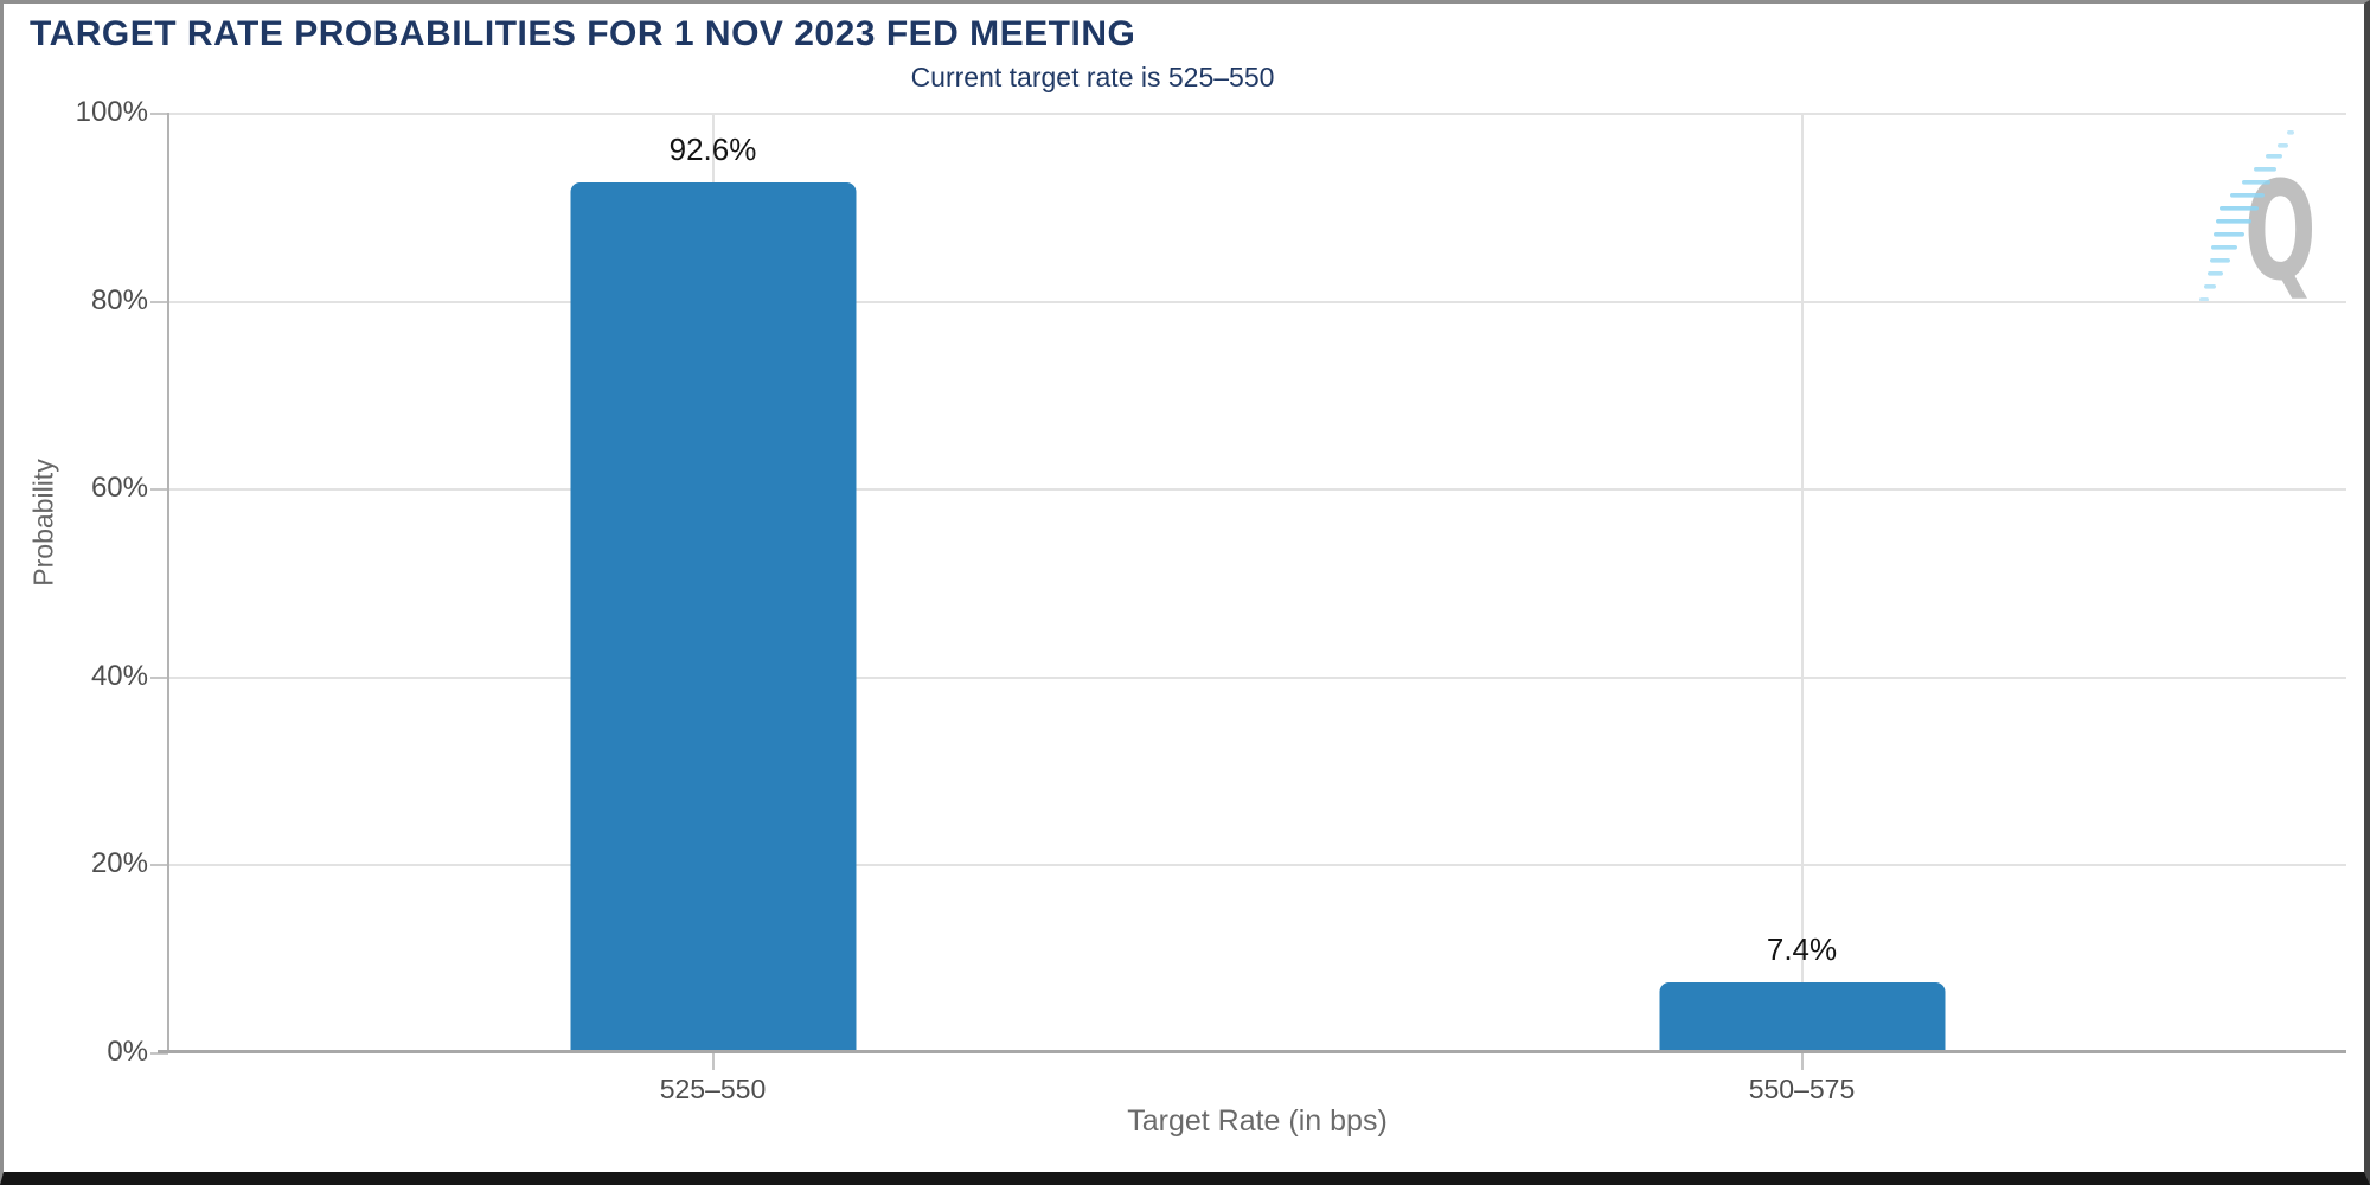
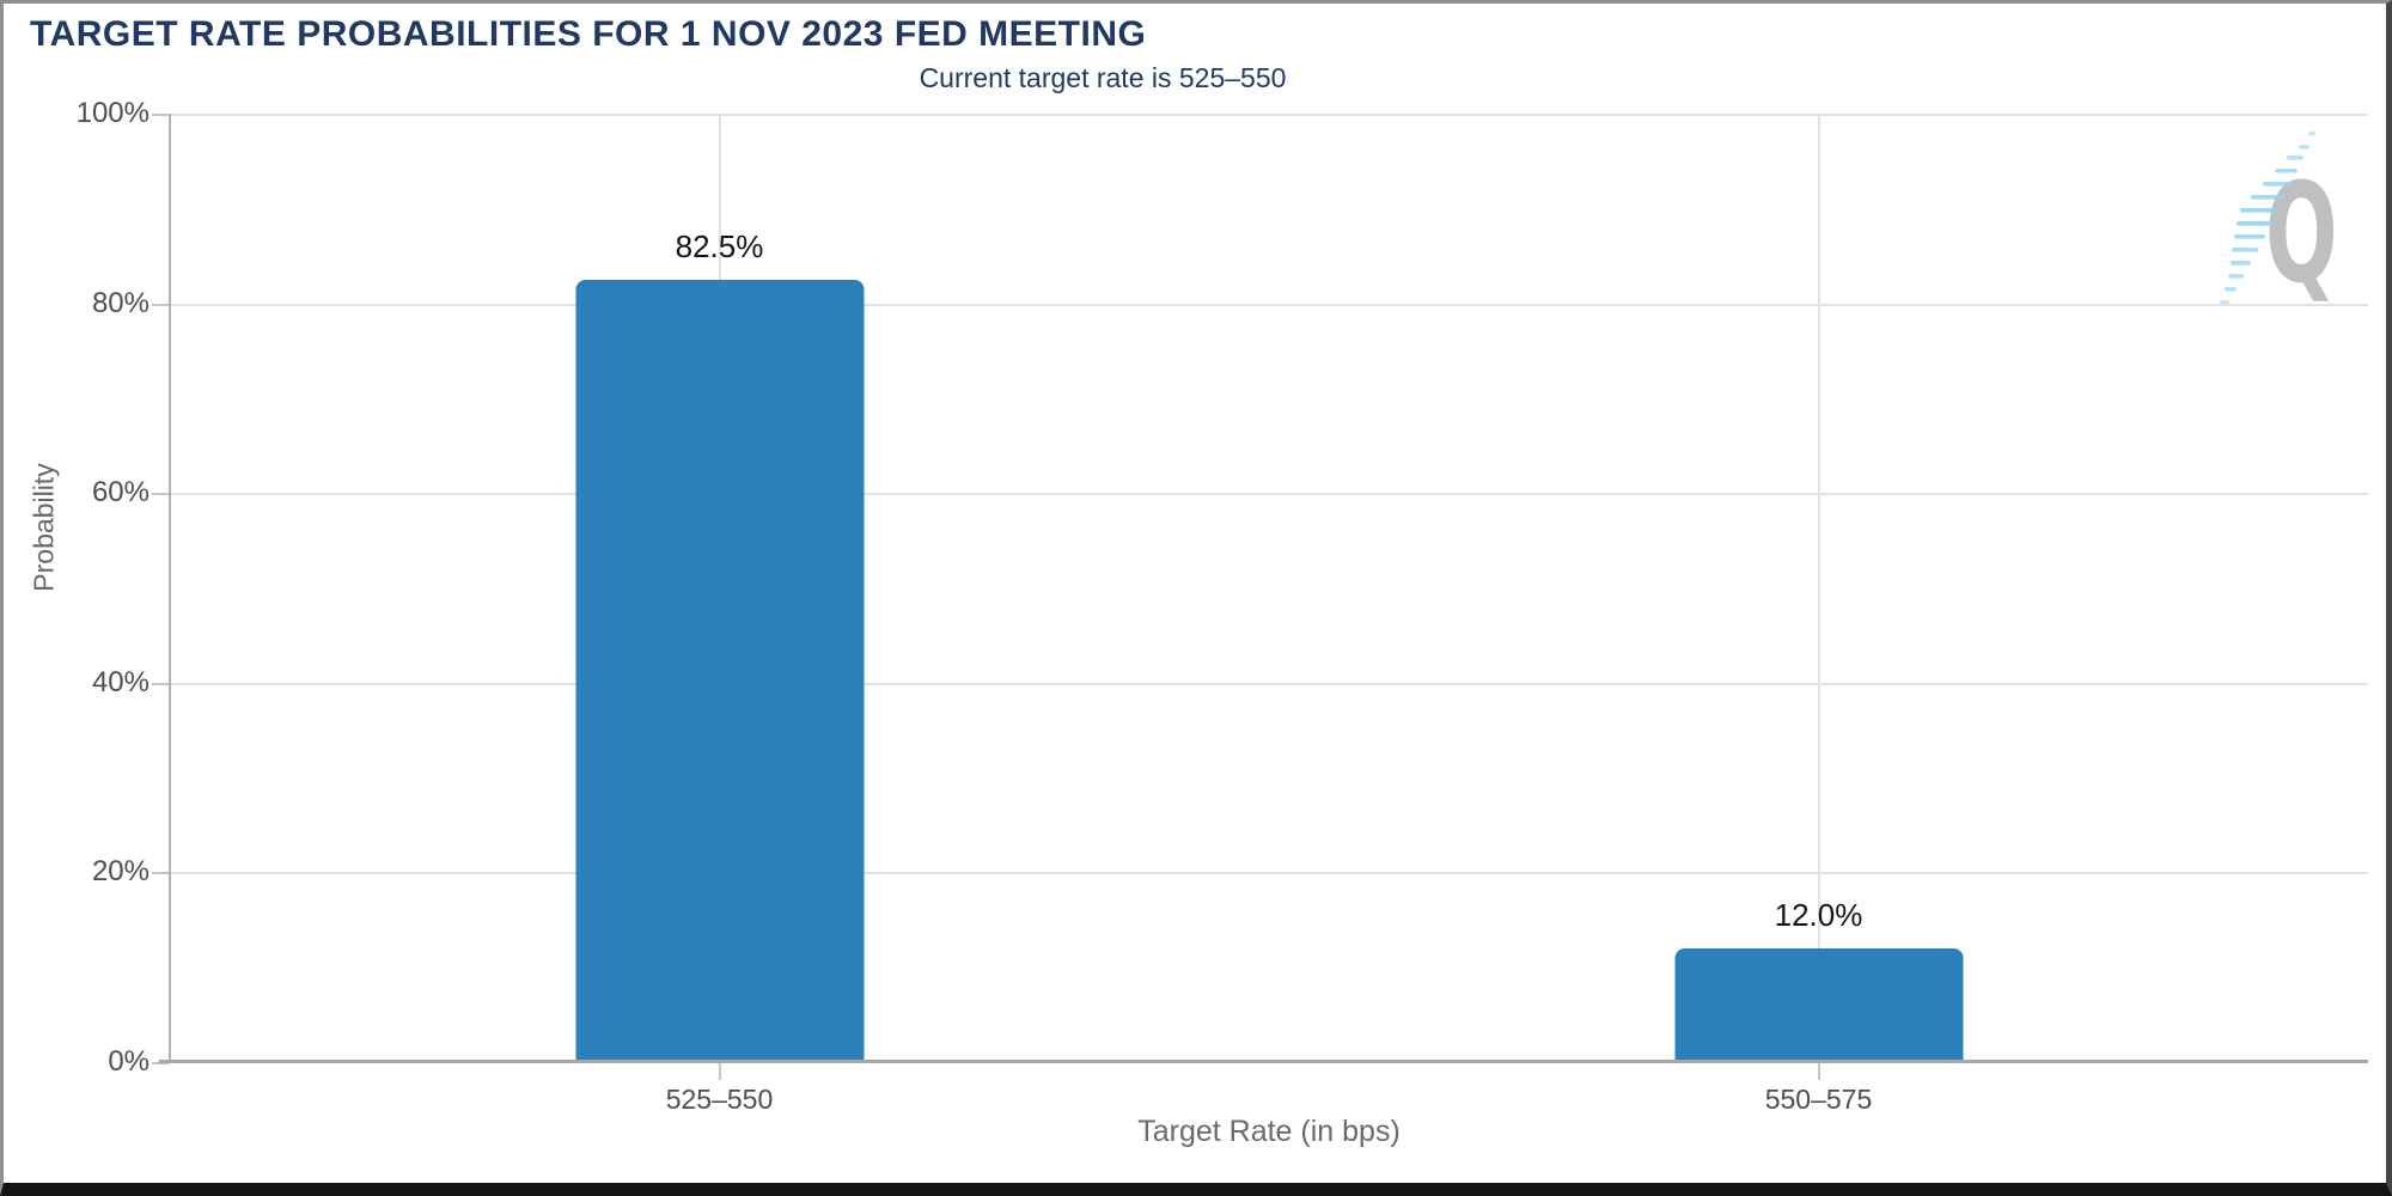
525–550: 92.6% -> 82.5%
550–575: 7.4% -> 12.0%
